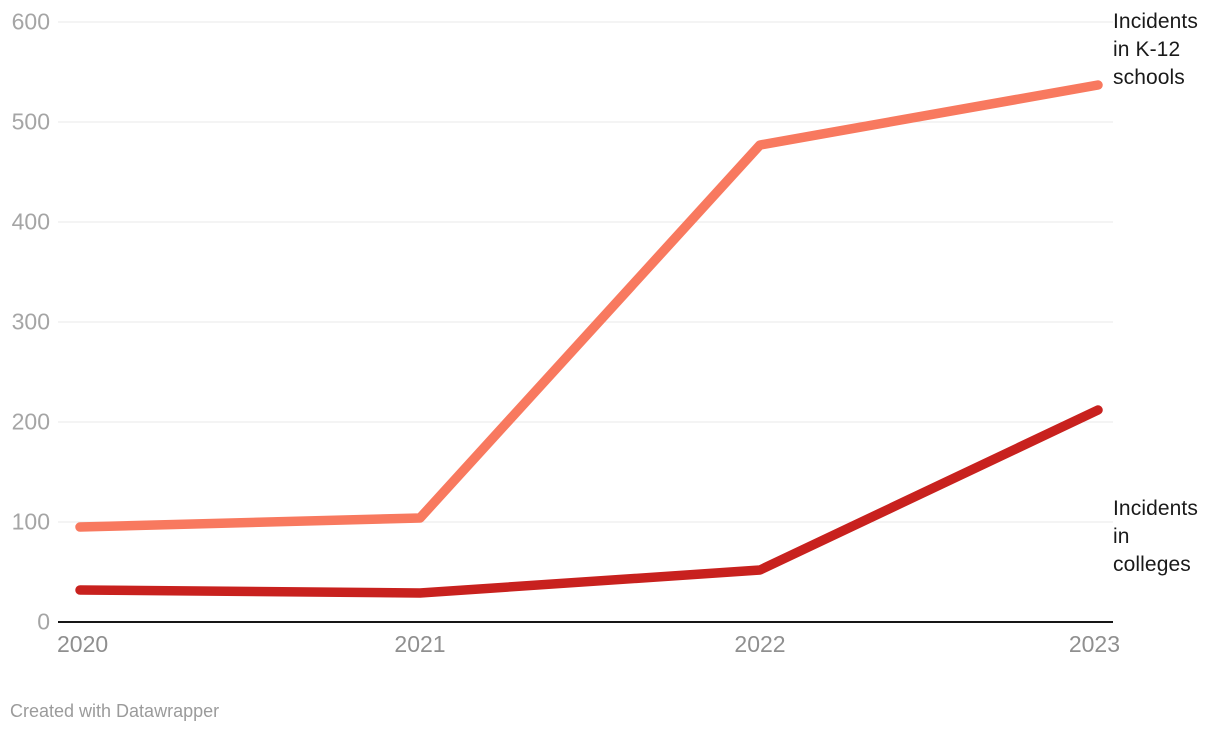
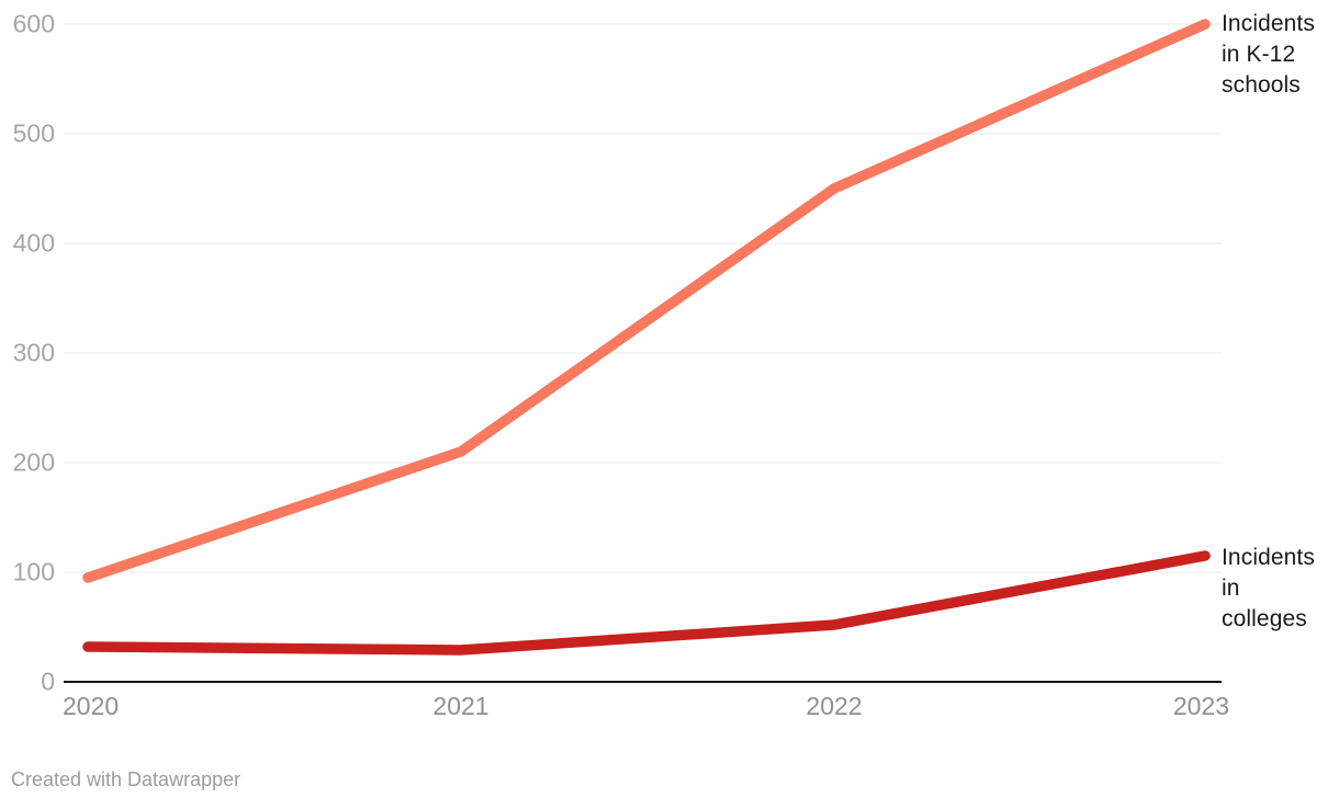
Incidents in K-12 schools/2021: 104 -> 210
Incidents in K-12 schools/2022: 477 -> 450
Incidents in K-12 schools/2023: 537 -> 600
Incidents in colleges/2023: 212 -> 115
